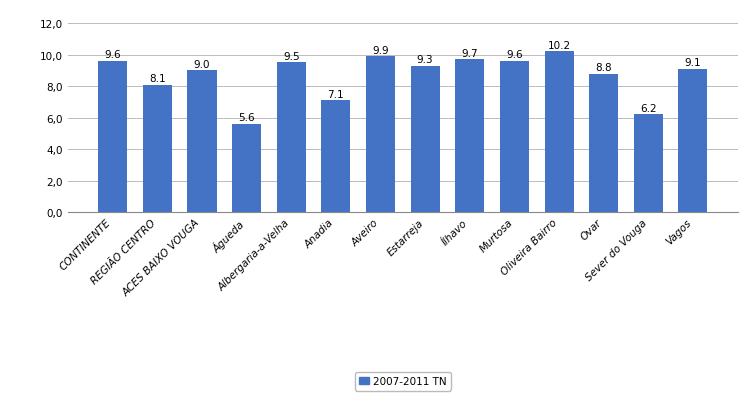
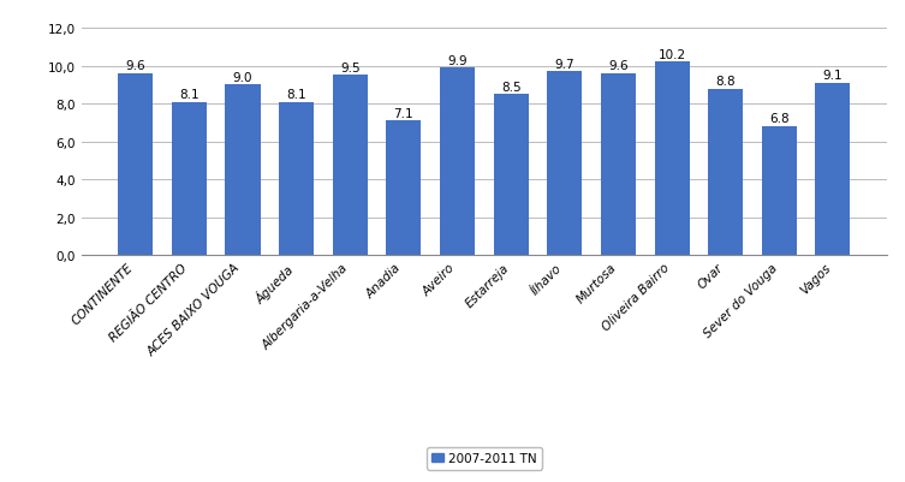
Águeda: 5.6 -> 8.1
Estarreja: 9.3 -> 8.5
Sever do Vouga: 6.2 -> 6.8
